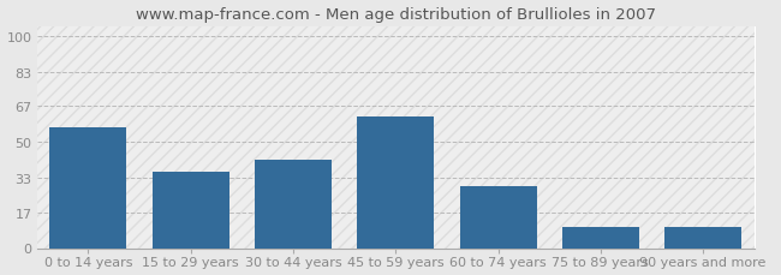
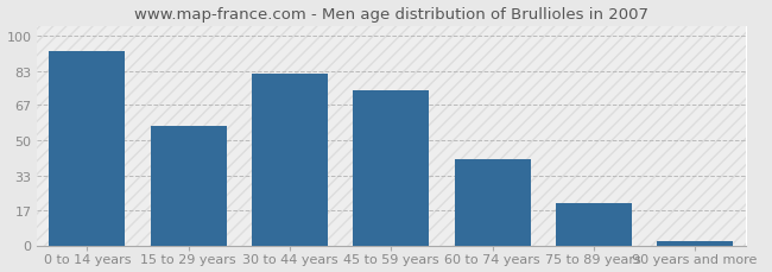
0 to 14 years: 57 -> 93
15 to 29 years: 36 -> 57
30 to 44 years: 42 -> 82
45 to 59 years: 62 -> 74
60 to 74 years: 29 -> 41
75 to 89 years: 10 -> 20
90 years and more: 10 -> 2
